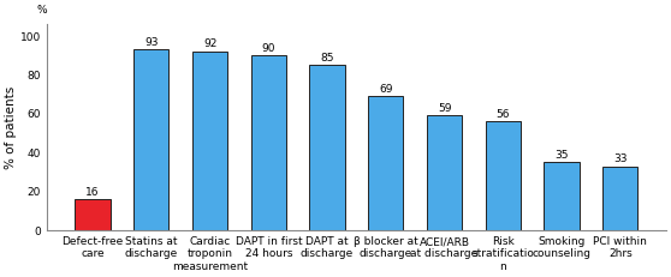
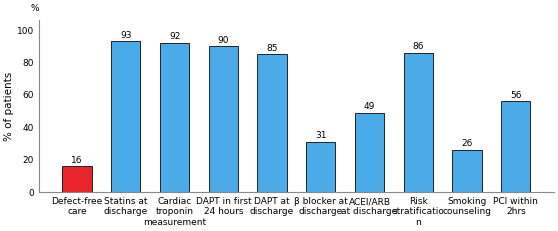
β blocker at discharge: 69 -> 31
ACEI/ARB at discharge: 59 -> 49
Risk stratificatio n: 56 -> 86
Smoking counseling: 35 -> 26
PCI within 2hrs: 33 -> 56
